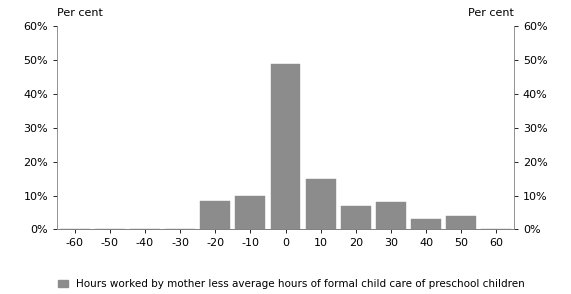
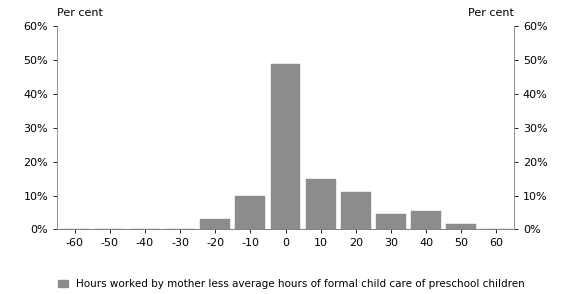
-20: 8.5% -> 3.0%
20: 7.0% -> 11.0%
30: 8.0% -> 4.5%
40: 3.0% -> 5.5%
50: 4.0% -> 1.5%
